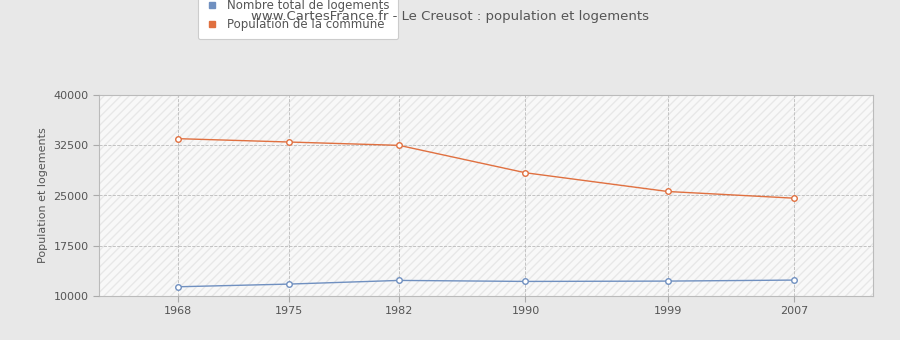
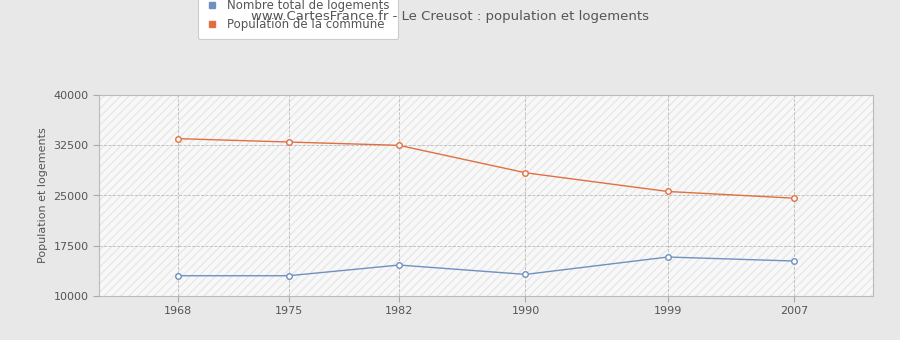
Nombre total de logements/1968: 11400 -> 13000
Nombre total de logements/1975: 11800 -> 13000
Nombre total de logements/1982: 12300 -> 14600
Nombre total de logements/1990: 12200 -> 13200
Nombre total de logements/1999: 12200 -> 15800
Nombre total de logements/2007: 12400 -> 15200
